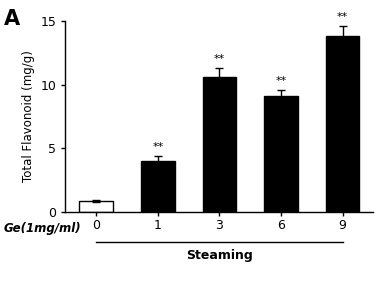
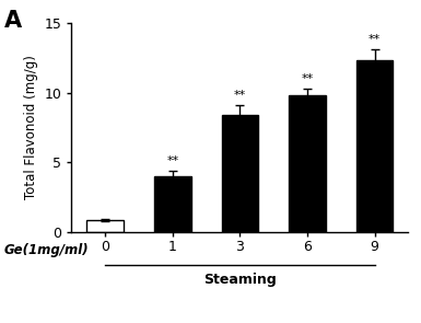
3: 10.6 -> 8.4
6: 9.1 -> 9.8
9: 13.8 -> 12.3
